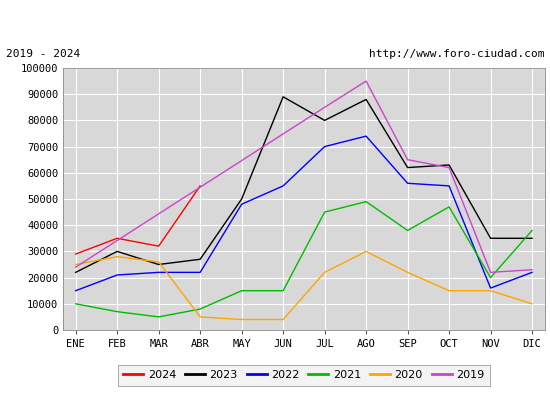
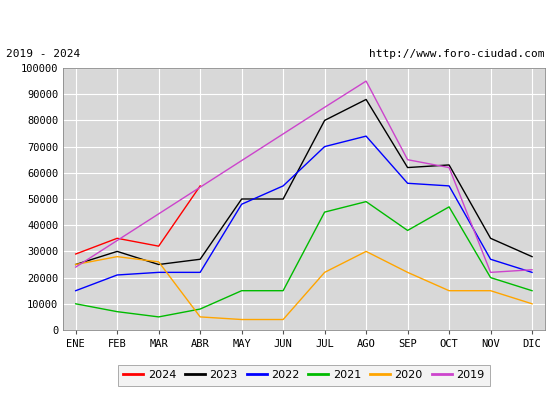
2023/ENE: 22000 -> 25000
2023/JUN: 89000 -> 50000
2022/NOV: 16000 -> 27000
2023/DIC: 35000 -> 28000
2021/DIC: 38000 -> 15000
